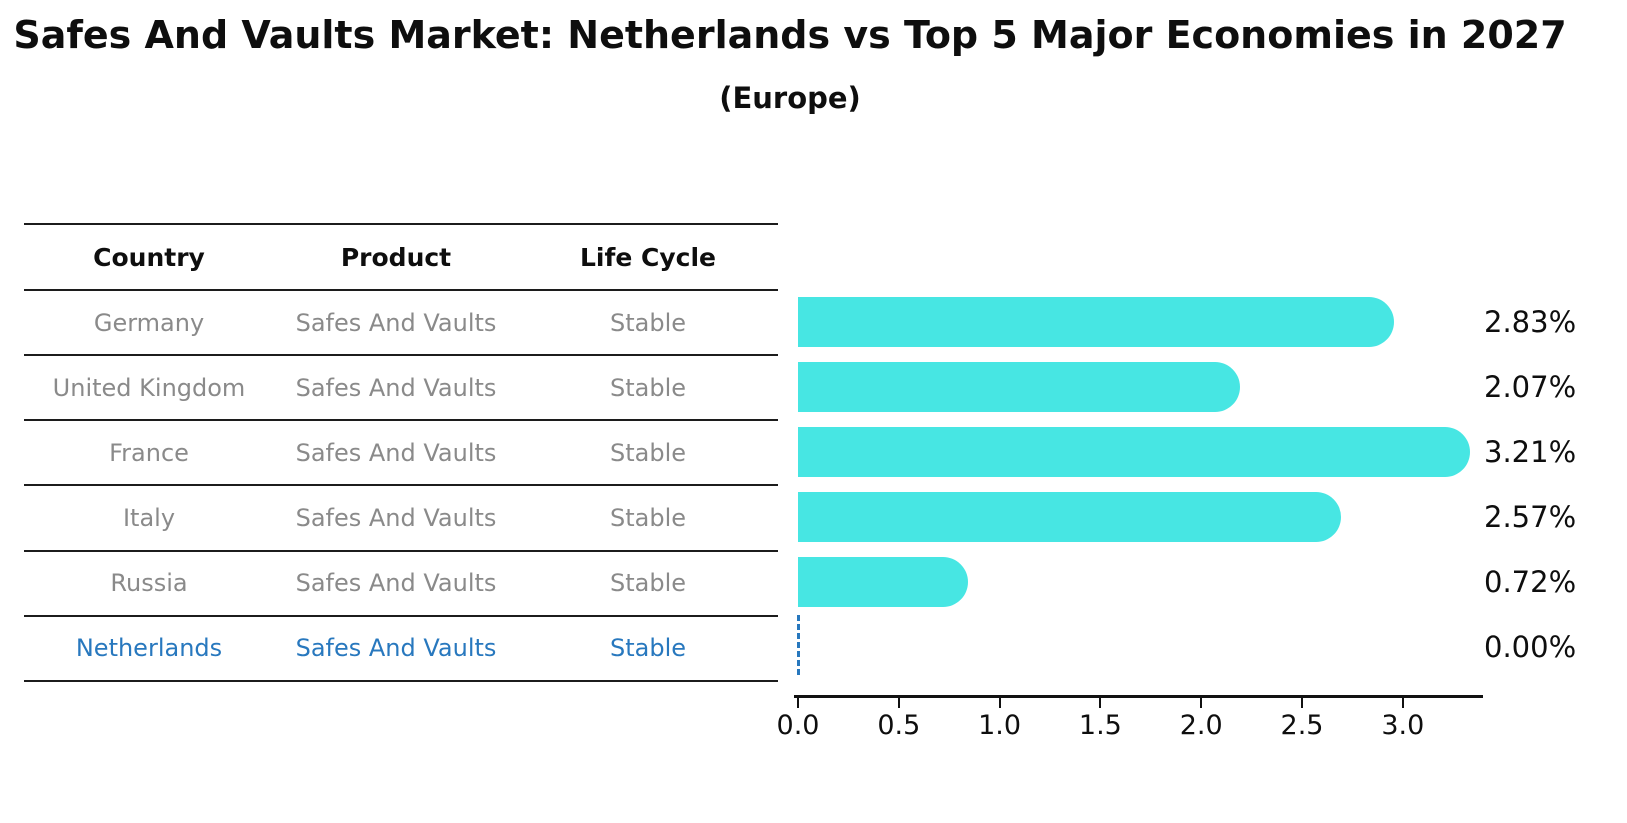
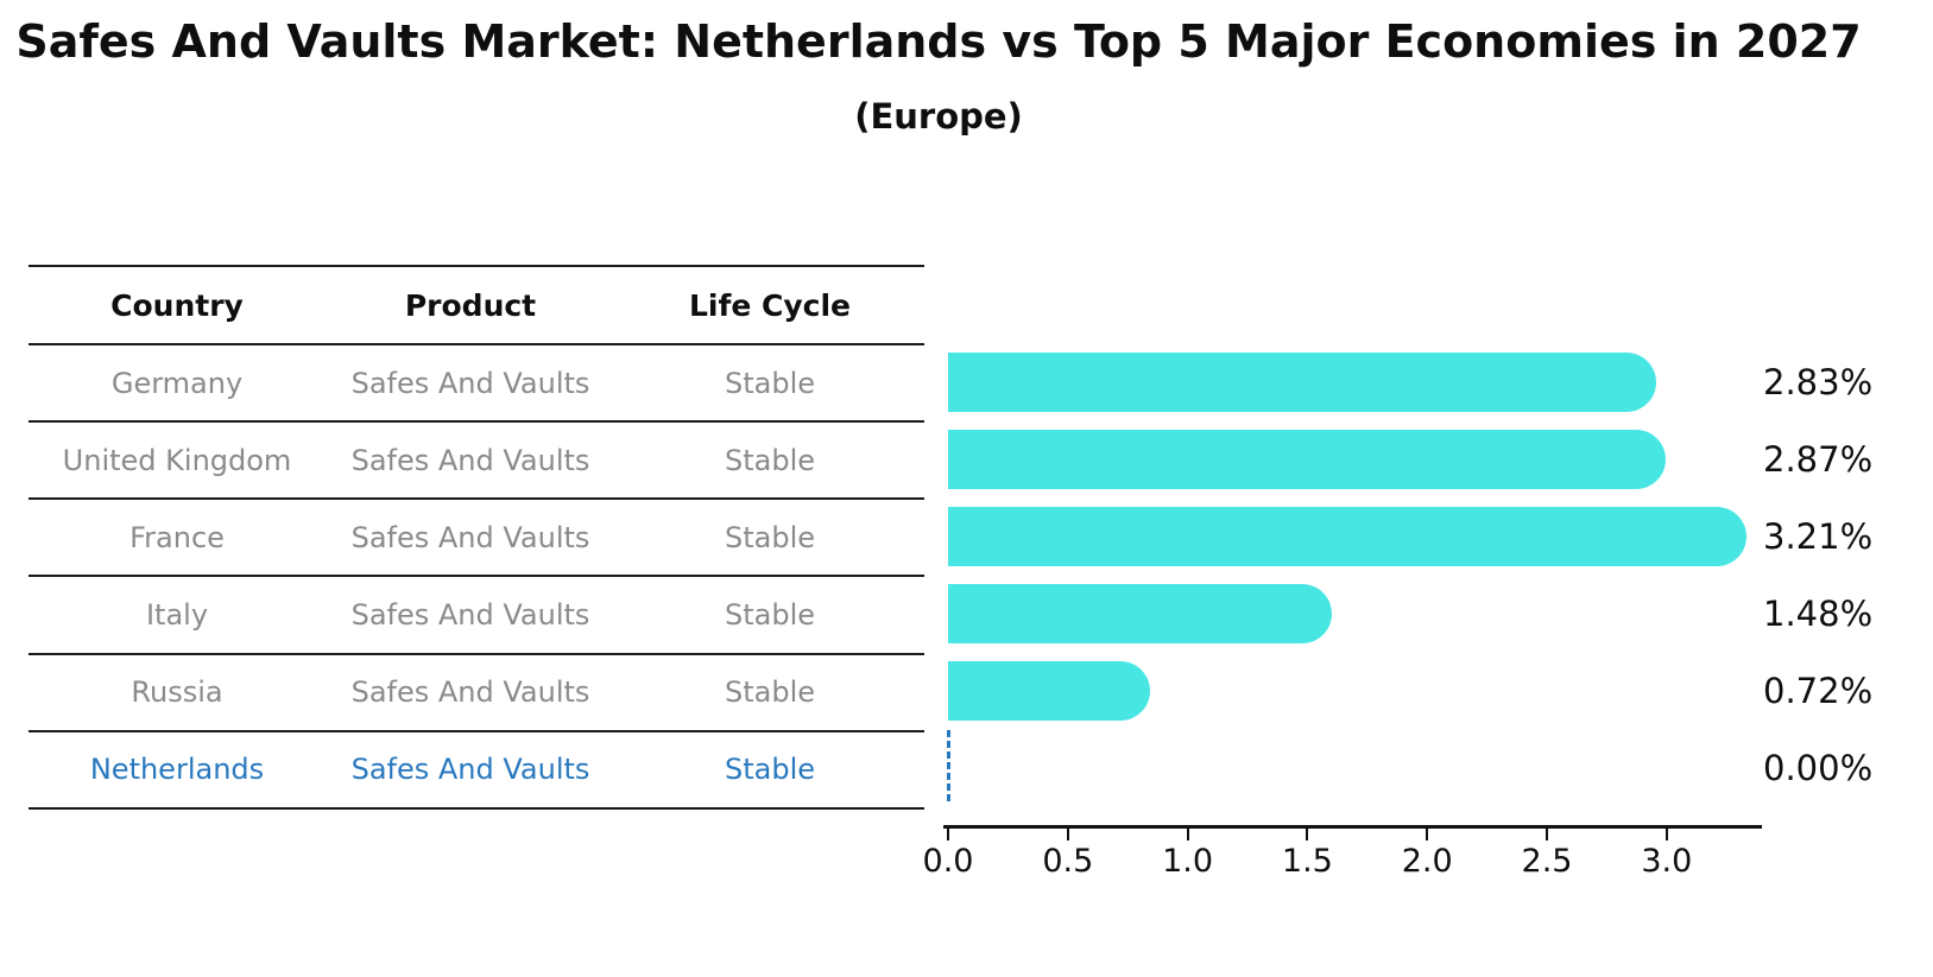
United Kingdom: 2.07% -> 2.87%
Italy: 2.57% -> 1.48%
